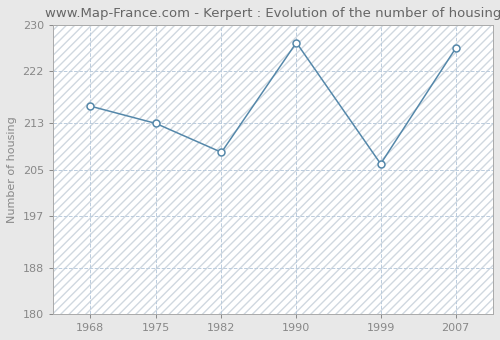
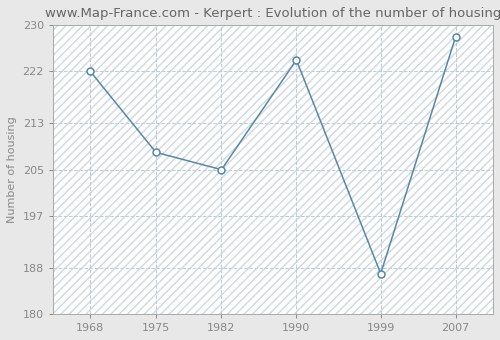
1968: 216 -> 222
1975: 213 -> 208
1982: 208 -> 205
1990: 227 -> 224
1999: 206 -> 187
2007: 226 -> 228
